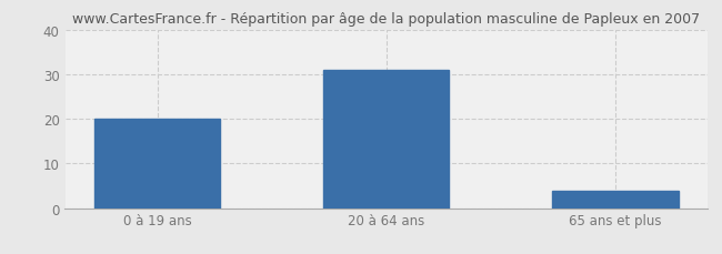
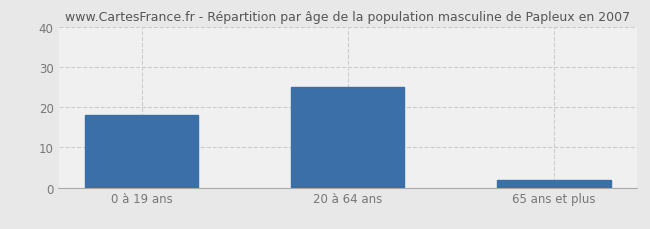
0 à 19 ans: 20 -> 18
20 à 64 ans: 31 -> 25
65 ans et plus: 4 -> 2
